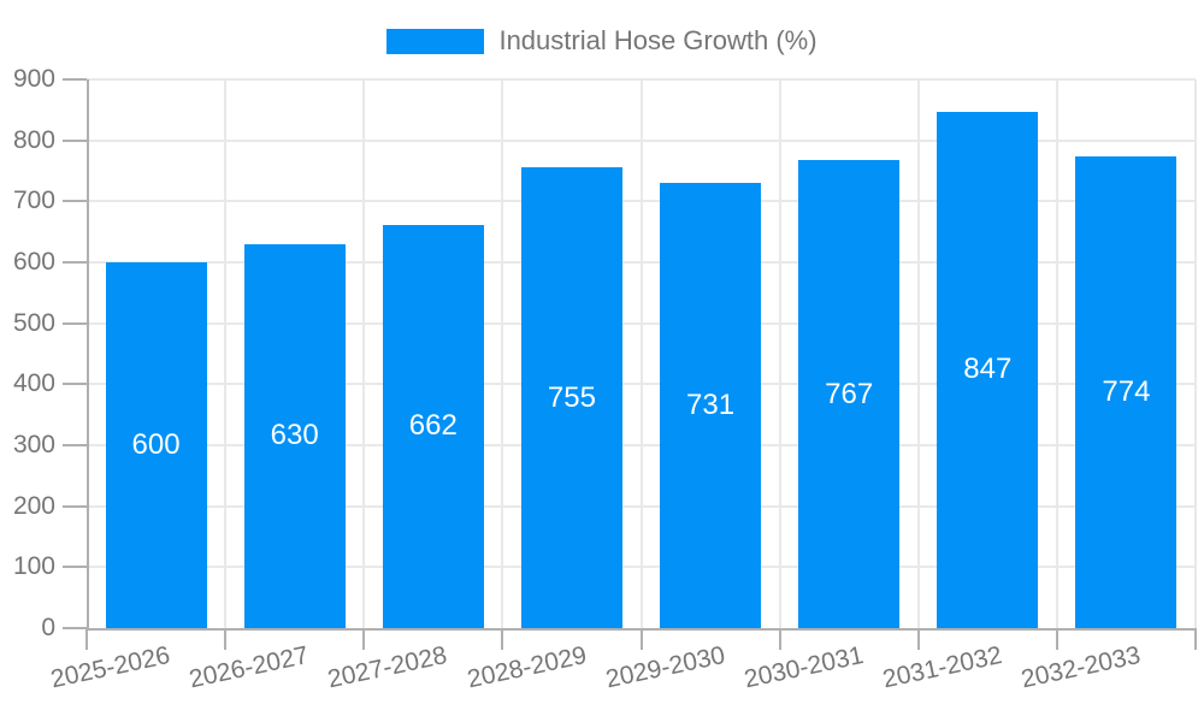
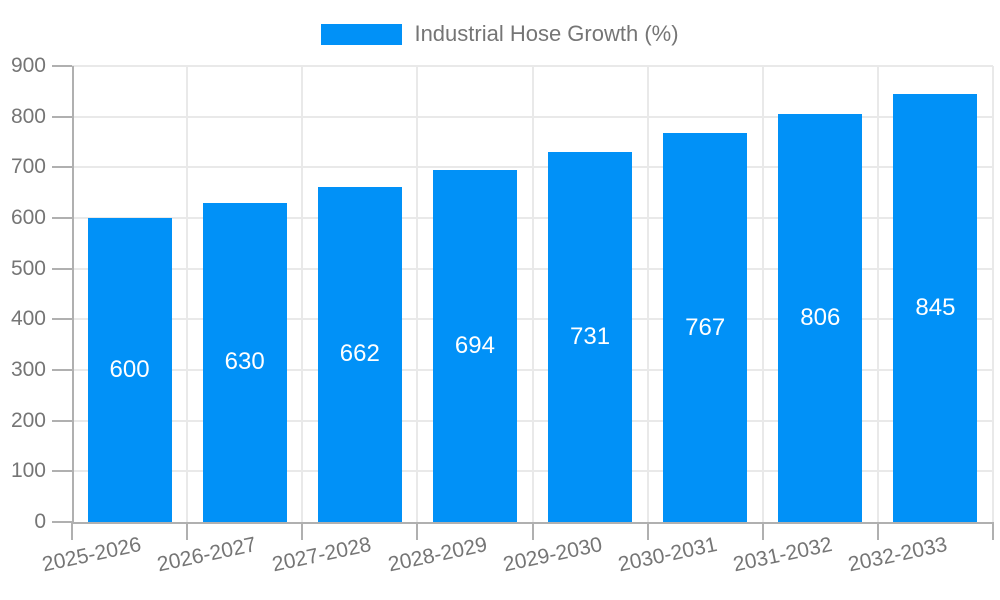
2028-2029: 755 -> 694
2031-2032: 847 -> 806
2032-2033: 774 -> 845
